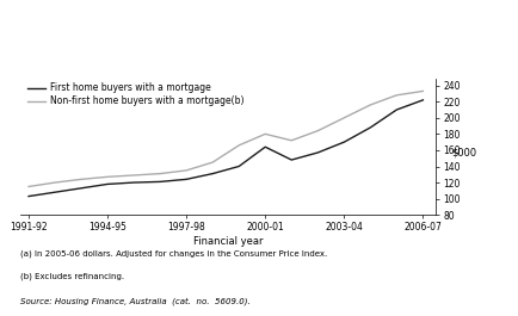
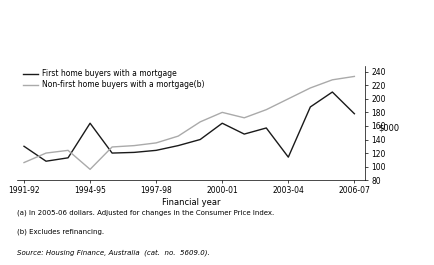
First home buyers with a mortgage/1991-92: 103 -> 130
Non-first home buyers with a mortgage(b)/1991-92: 115 -> 106
First home buyers with a mortgage/1994-95: 118 -> 164
Non-first home buyers with a mortgage(b)/1994-95: 127 -> 96
First home buyers with a mortgage/2003-04: 170 -> 114
First home buyers with a mortgage/2006-07: 222 -> 178
